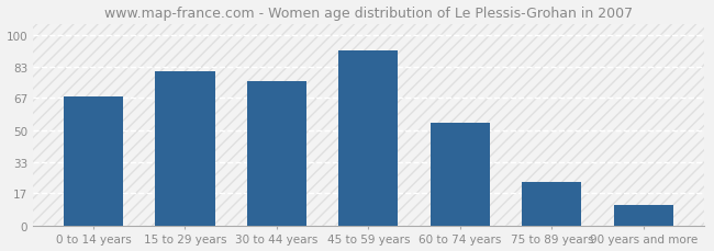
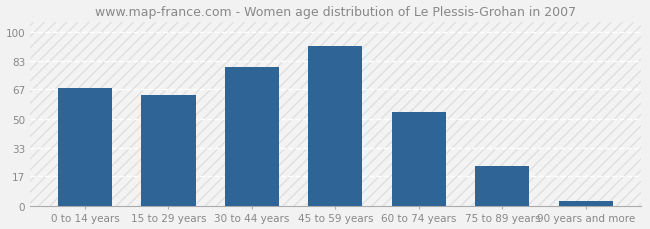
15 to 29 years: 81 -> 64
30 to 44 years: 76 -> 80
90 years and more: 11 -> 3
